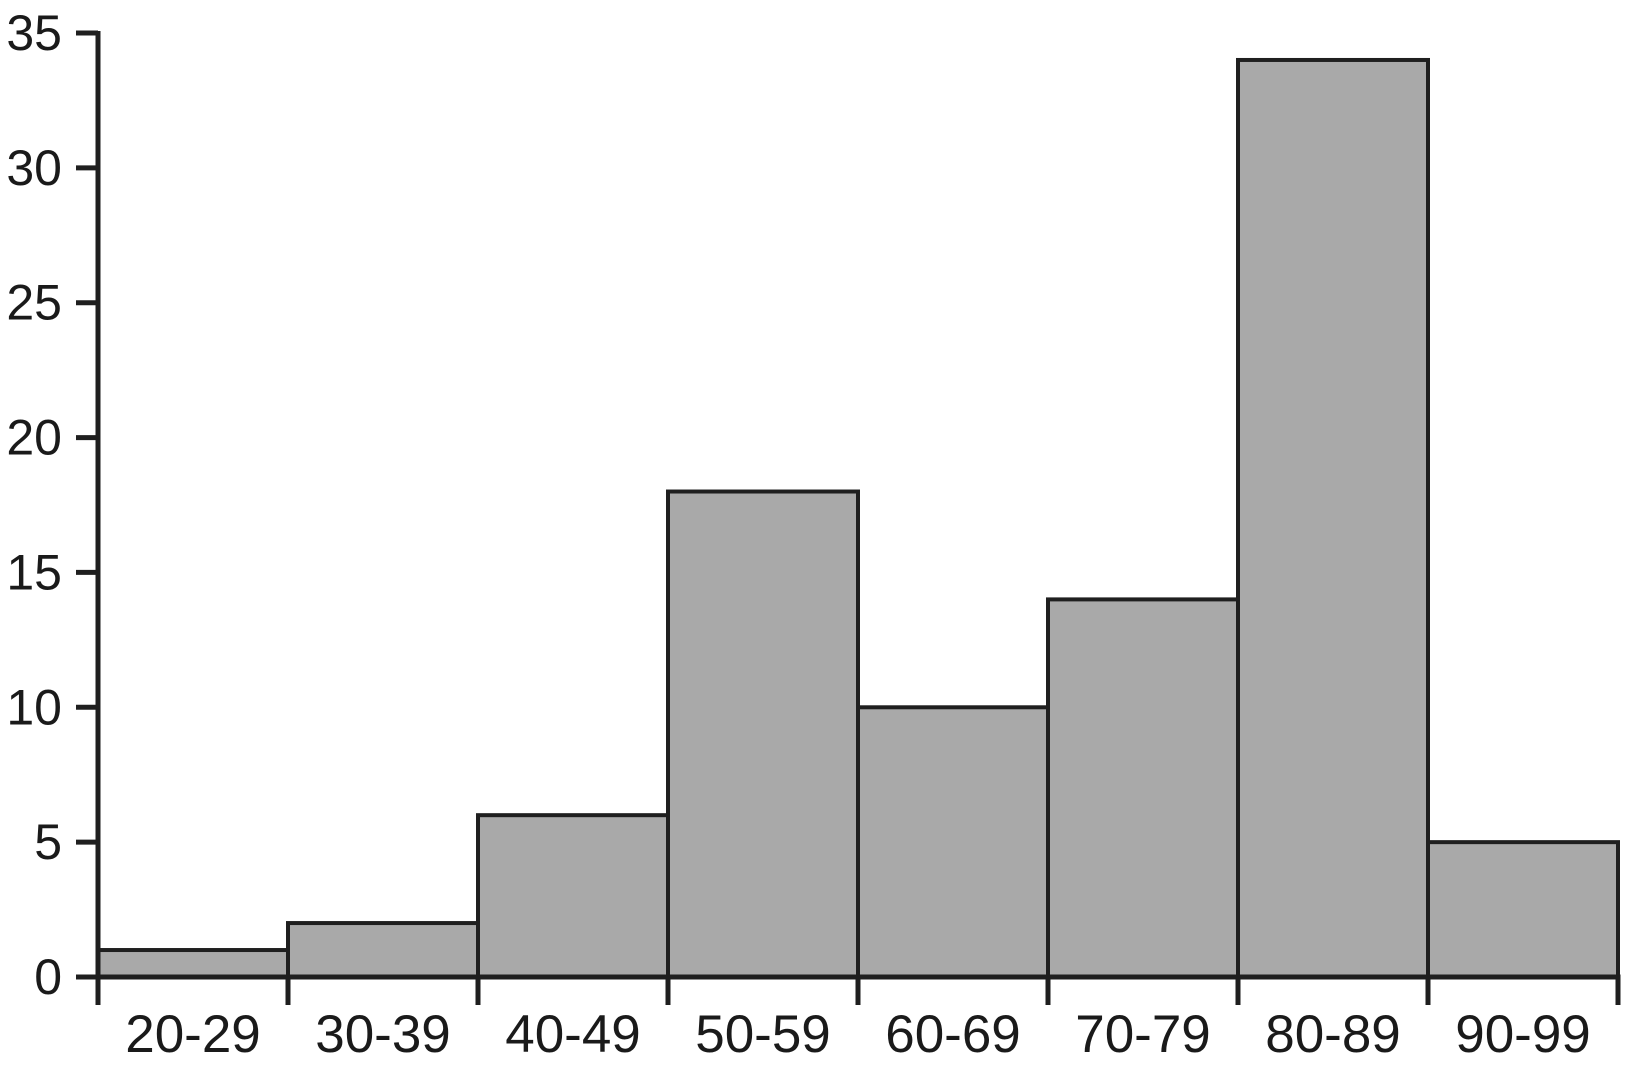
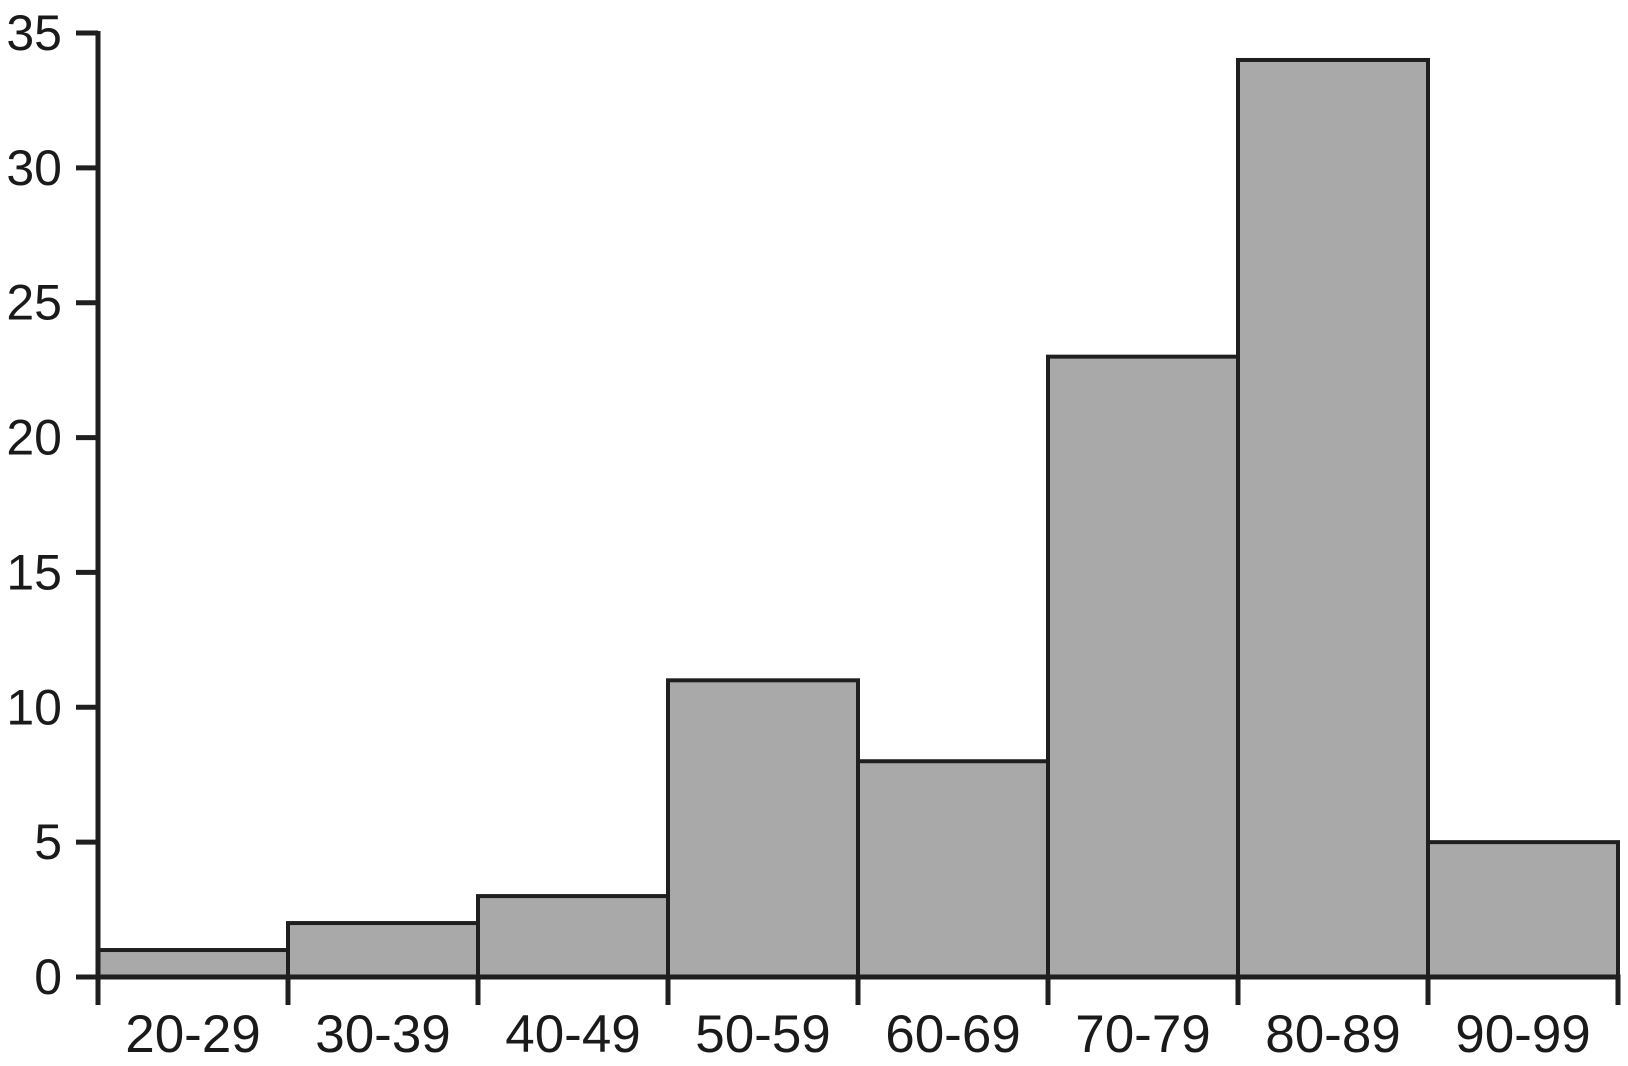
40-49: 6 -> 3
50-59: 18 -> 11
60-69: 10 -> 8
70-79: 14 -> 23
